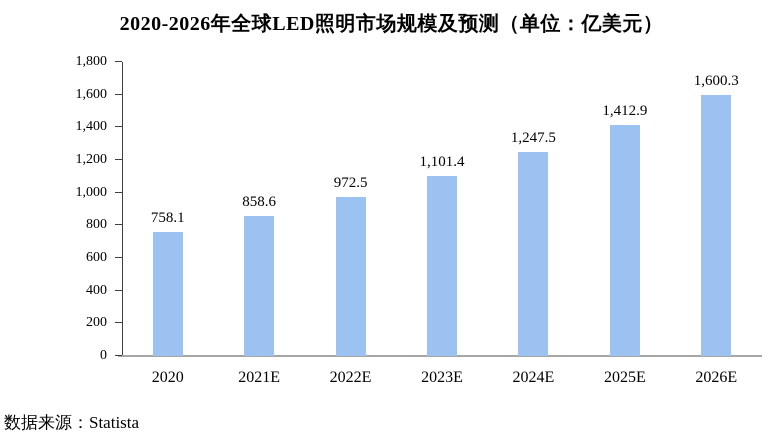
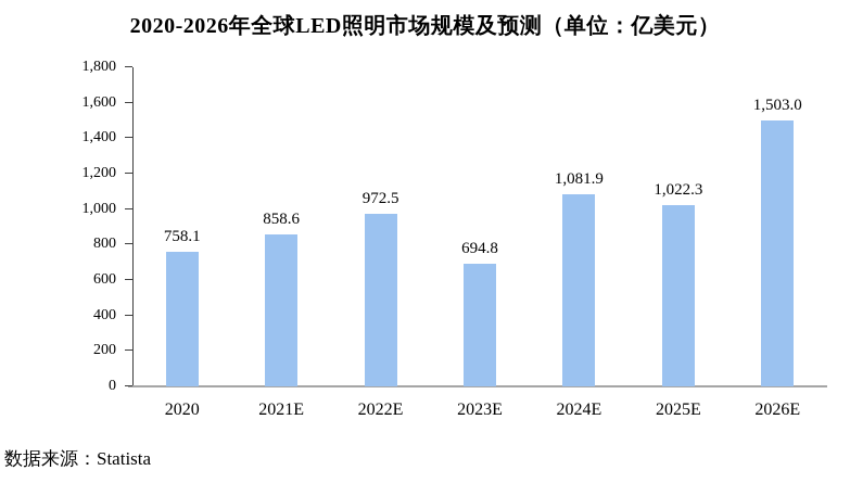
2023E: 1,101.4 -> 694.8
2024E: 1,247.5 -> 1,081.9
2025E: 1,412.9 -> 1,022.3
2026E: 1,600.3 -> 1,503.0
